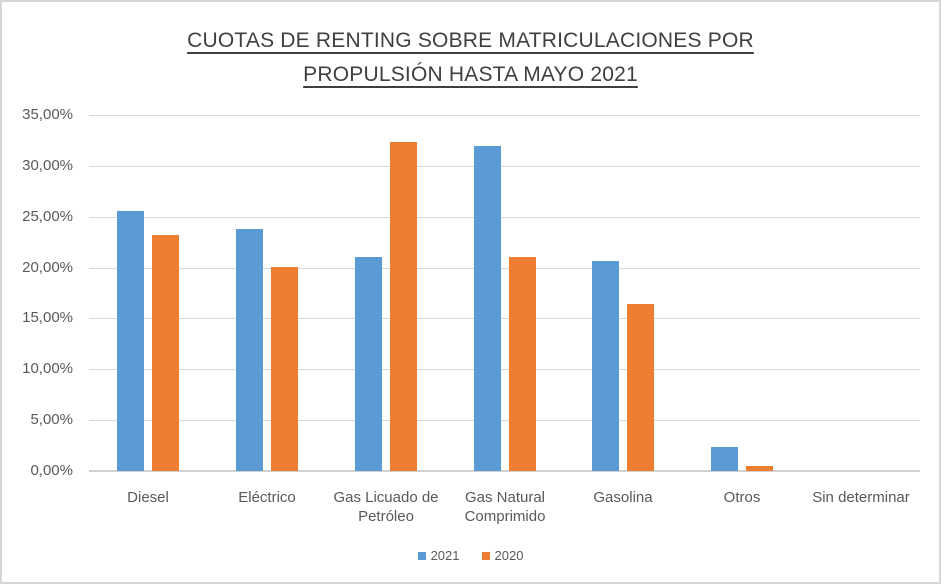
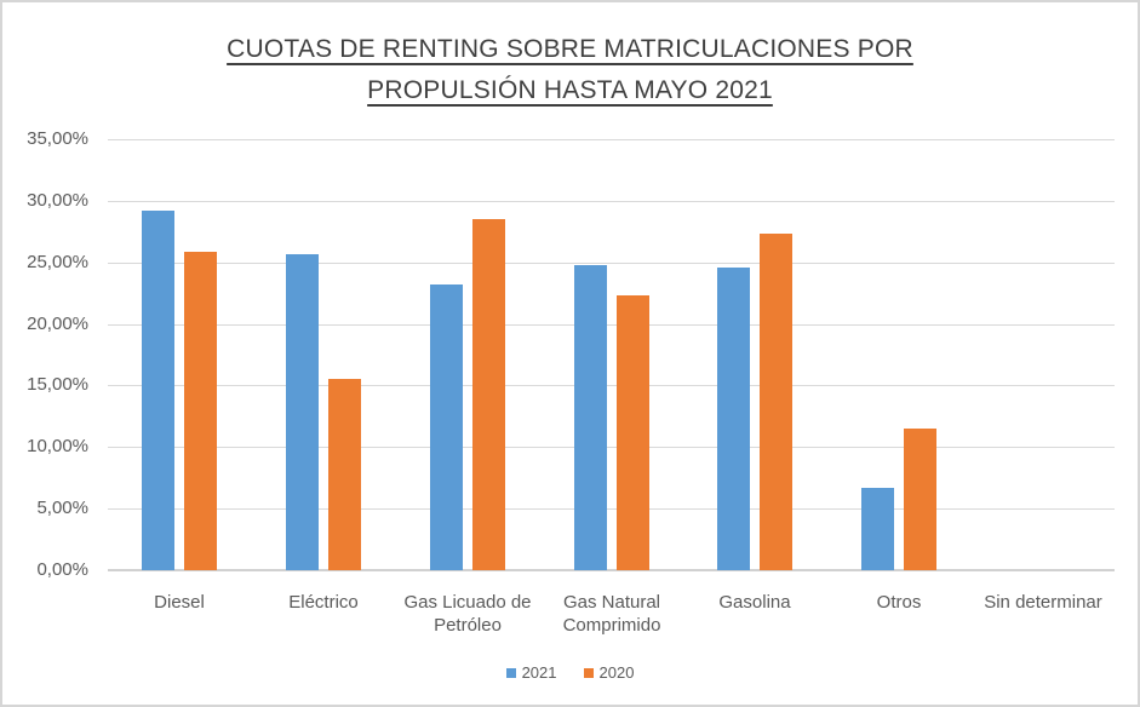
2021/Diesel: 25,6% -> 29,2%
2020/Diesel: 23,2% -> 25,9%
2021/Eléctrico: 23,8% -> 25,7%
2020/Eléctrico: 20,1% -> 15,5%
2021/Gas Licuado de Petróleo: 21,0% -> 23,2%
2020/Gas Licuado de Petróleo: 32,3% -> 28,5%
2021/Gas Natural Comprimido: 32,0% -> 24,8%
2020/Gas Natural Comprimido: 21,0% -> 22,3%
2021/Gasolina: 20,6% -> 24,6%
2020/Gasolina: 16,4% -> 27,3%
2021/Otros: 2,4% -> 6,7%
2020/Otros: 0,5% -> 11,5%
